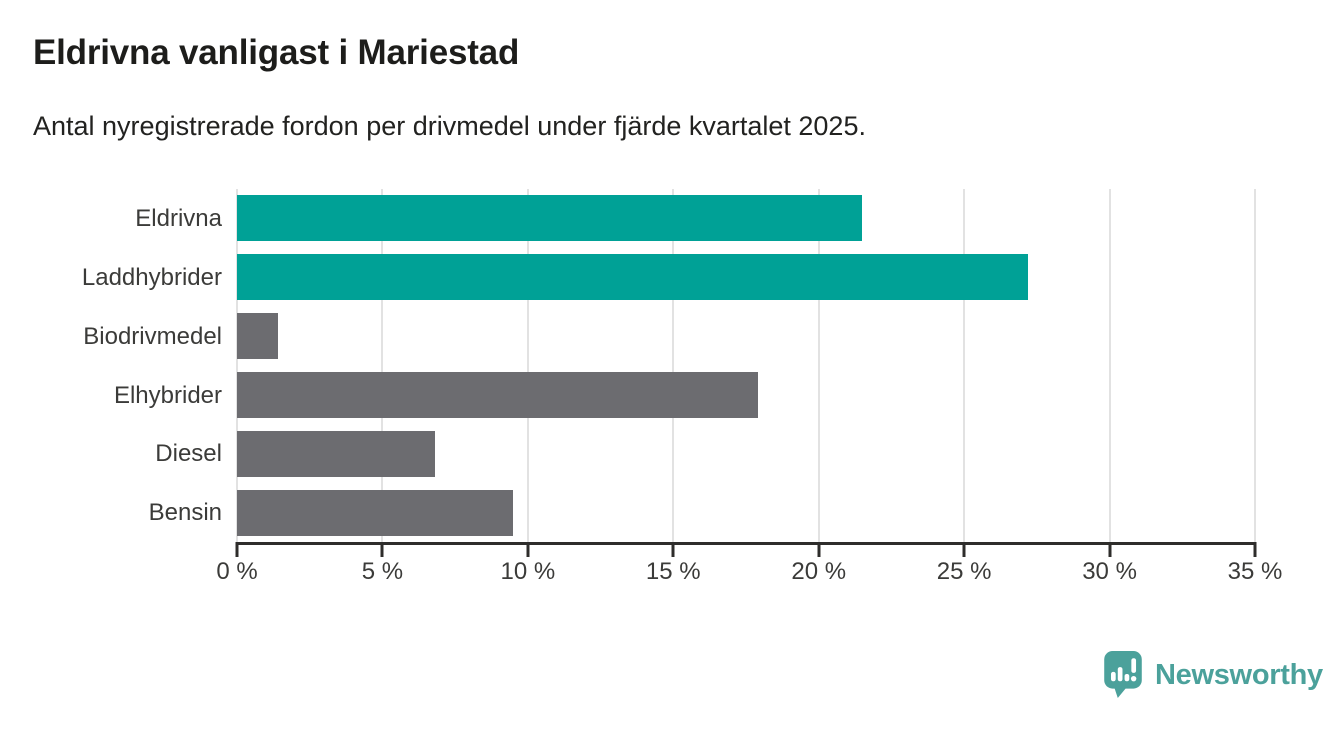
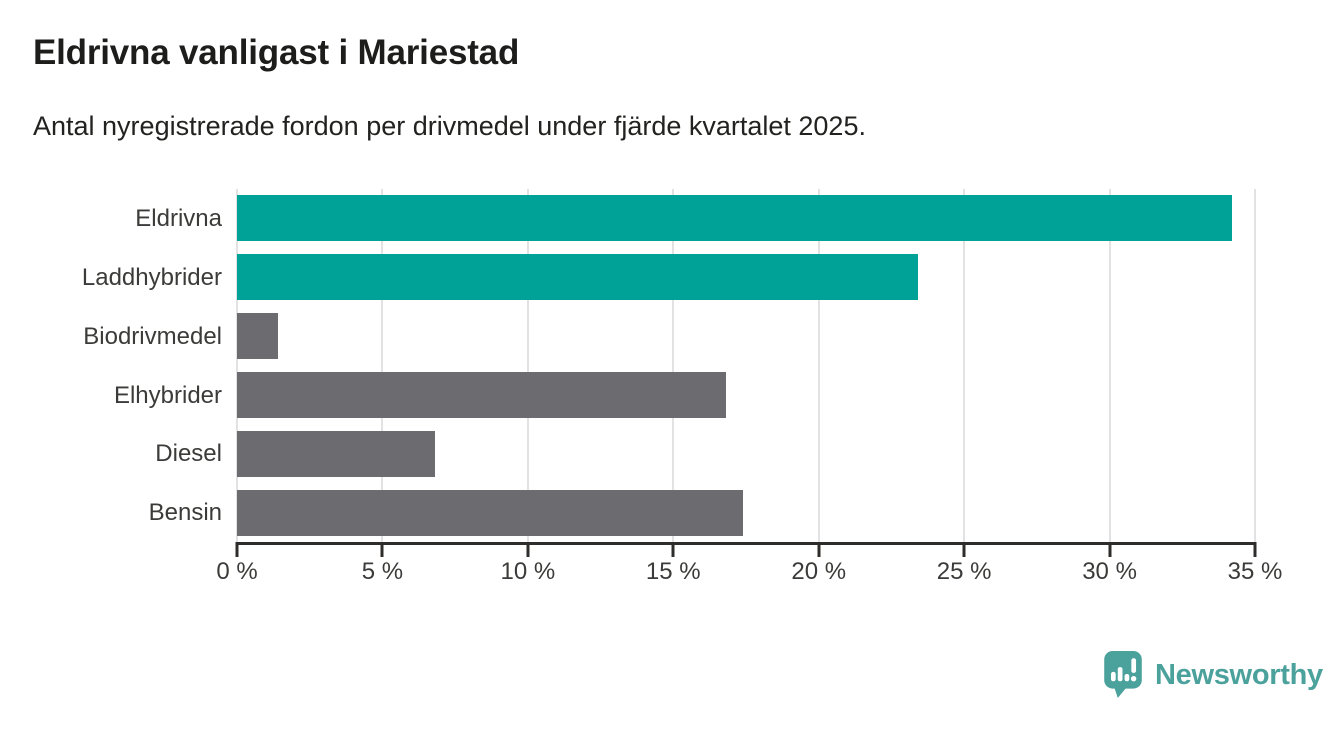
Eldrivna: 21.5% -> 34.2%
Laddhybrider: 27.2% -> 23.4%
Elhybrider: 17.9% -> 16.8%
Bensin: 9.5% -> 17.4%
